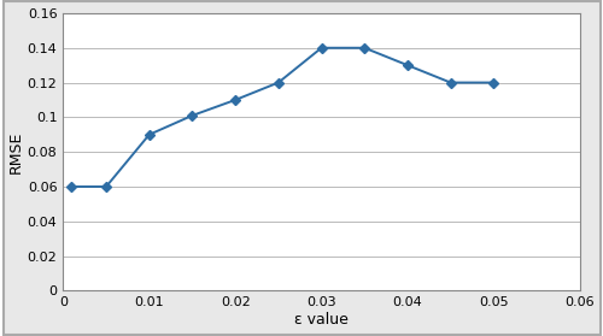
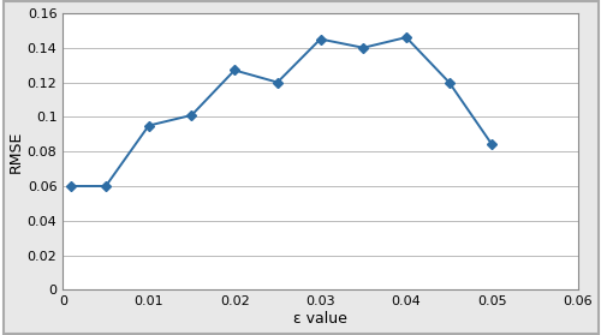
0.01: 0.090 -> 0.095
0.02: 0.110 -> 0.127
0.03: 0.140 -> 0.145
0.04: 0.130 -> 0.146
0.05: 0.120 -> 0.084
